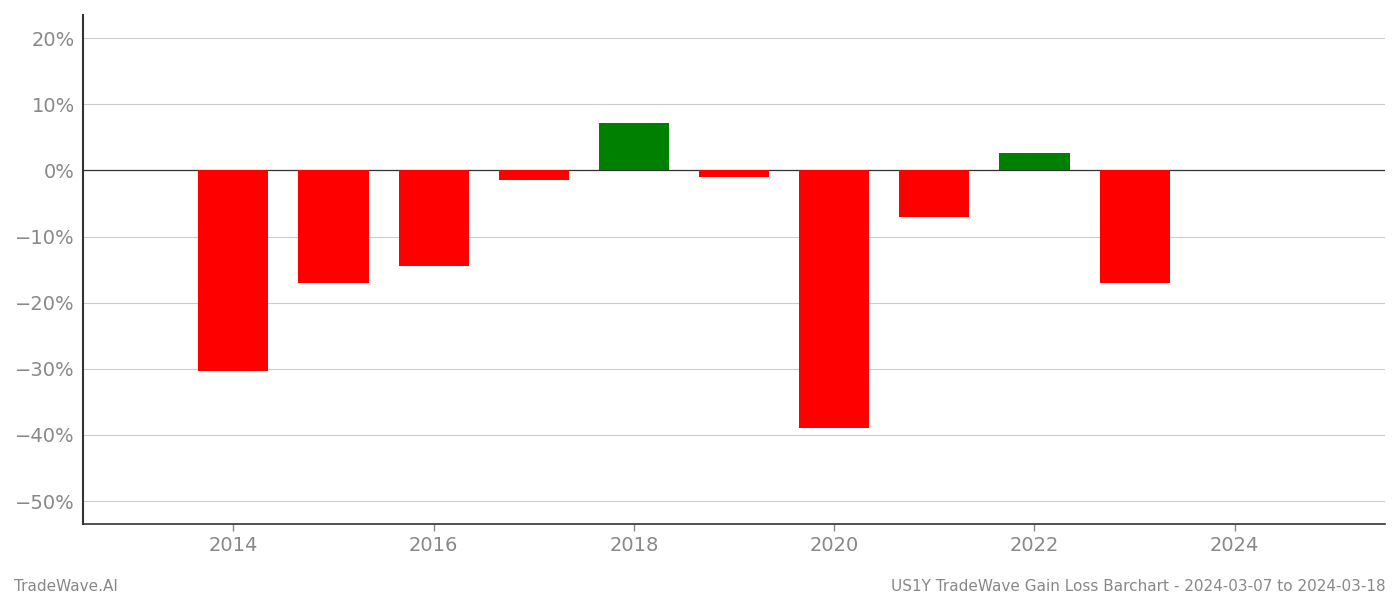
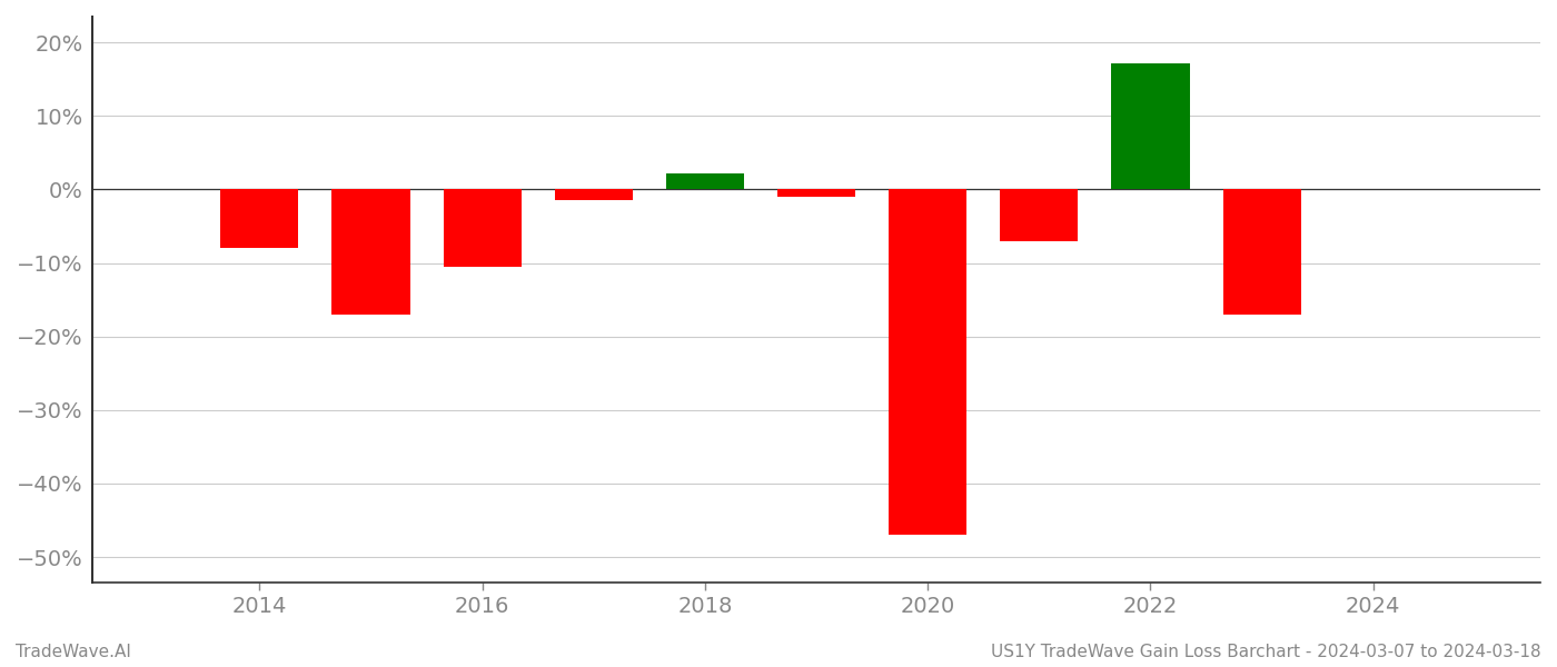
2014: -30.4% -> -8.0%
2016: -14.4% -> -10.5%
2018: 7.2% -> 2.2%
2020: -39.0% -> -47.0%
2022: 2.6% -> 17.2%
